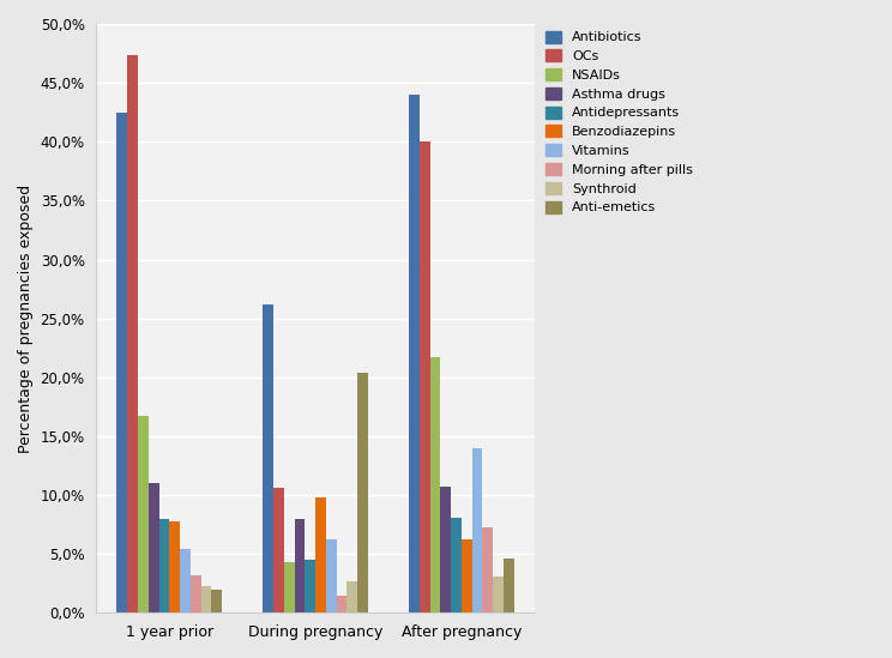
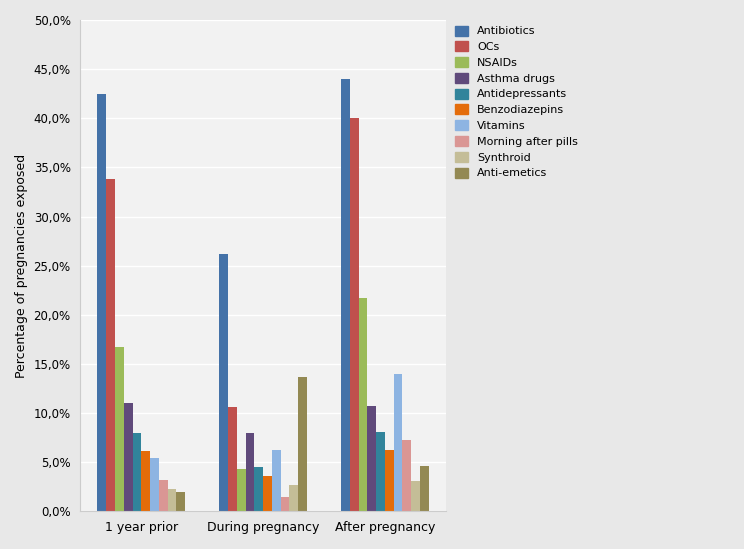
OCs/1 year prior: 47,4% -> 33,8%
Benzodiazepins/1 year prior: 7,8% -> 6,1%
Benzodiazepins/During pregnancy: 9,8% -> 3,6%
Anti-emetics/During pregnancy: 20,4% -> 13,7%
